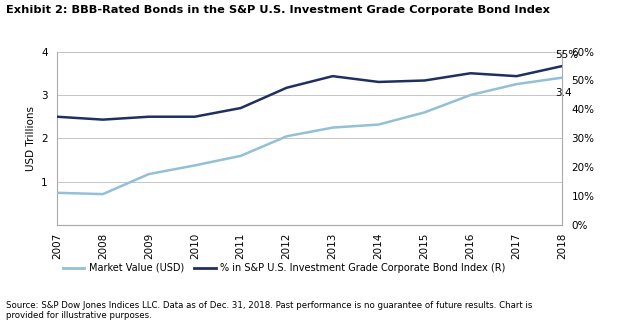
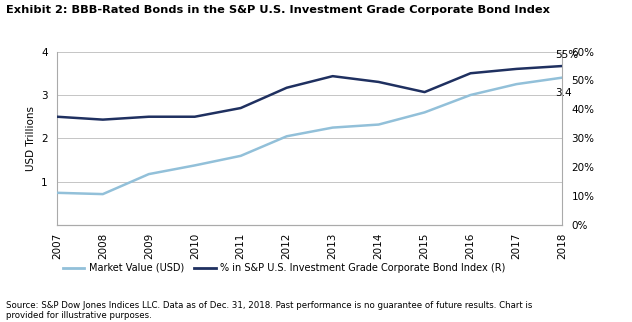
% in S&P U.S. Investment Grade Corporate Bond Index (R)/2015: 50.0% -> 46.0%
% in S&P U.S. Investment Grade Corporate Bond Index (R)/2017: 51.5% -> 54.0%
